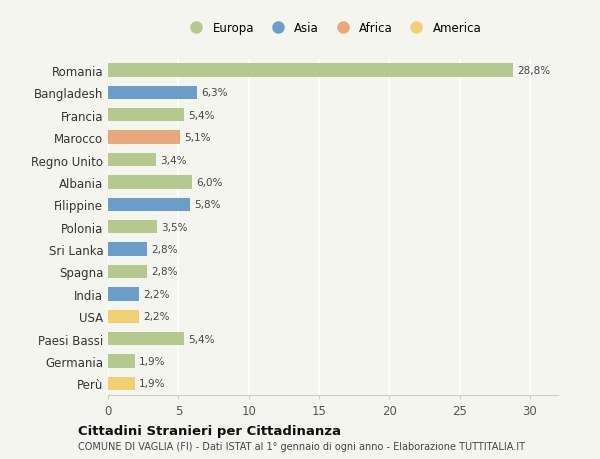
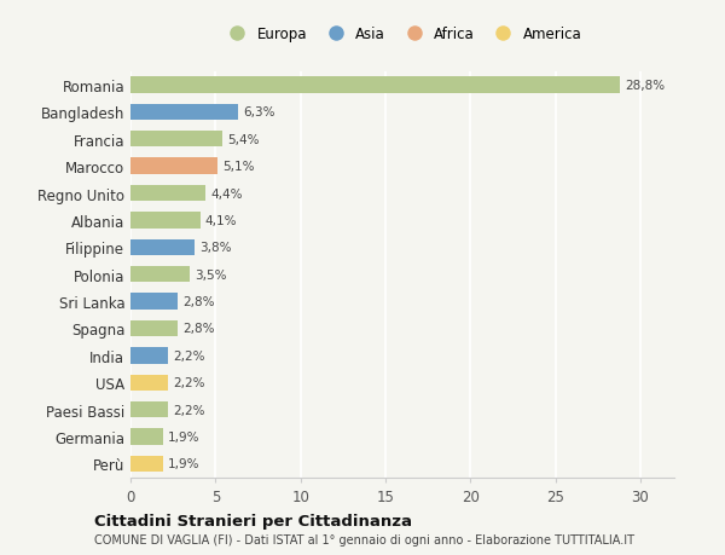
Regno Unito: 3,4% -> 4,4%
Albania: 6,0% -> 4,1%
Filippine: 5,8% -> 3,8%
Paesi Bassi: 5,4% -> 2,2%
